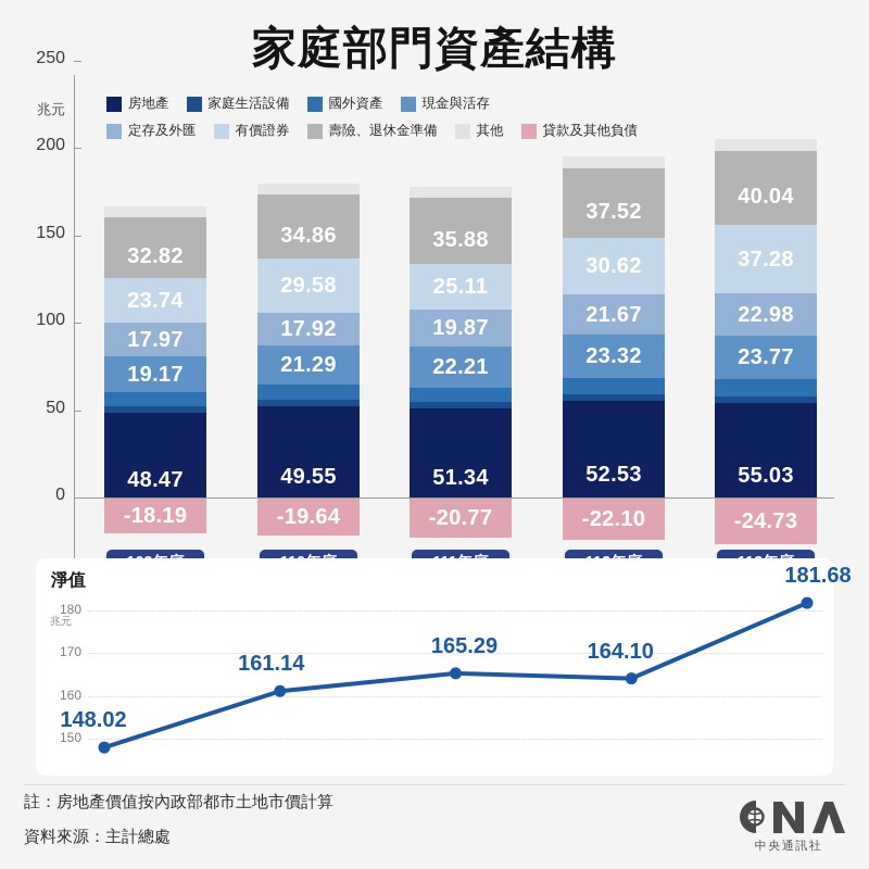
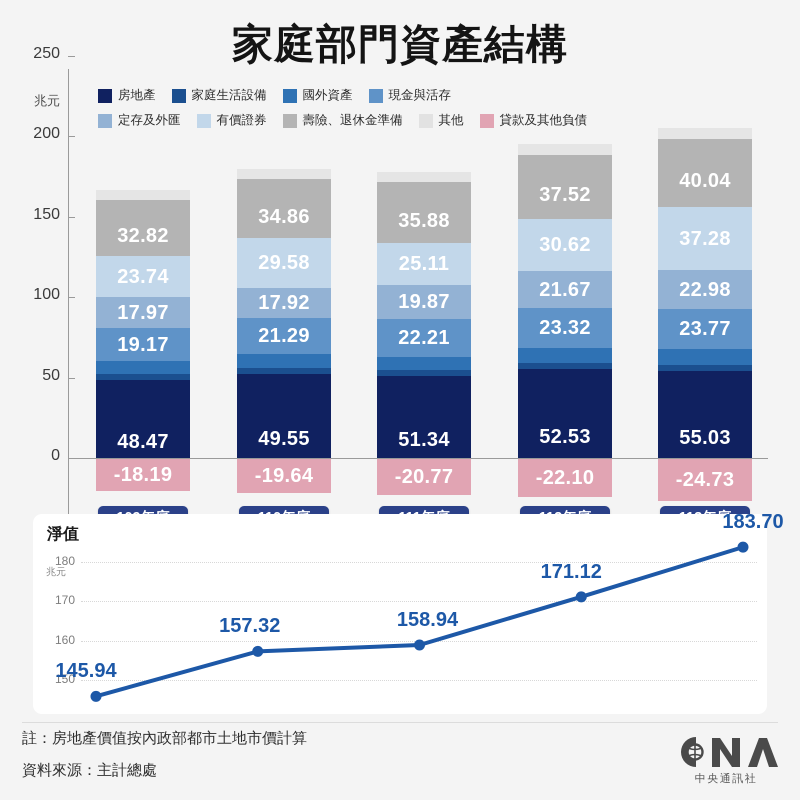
淨值/109年底: 148.02 -> 145.94
淨值/110年底: 161.14 -> 157.32
淨值/111年底: 165.29 -> 158.94
淨值/112年底: 164.10 -> 171.12
淨值/113年底: 181.68 -> 183.70
